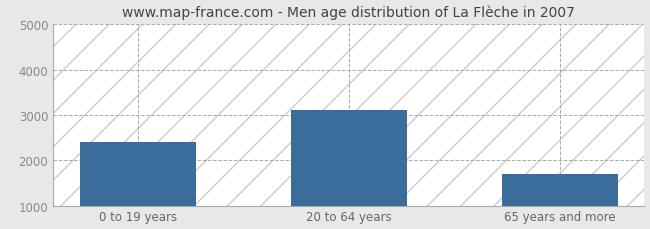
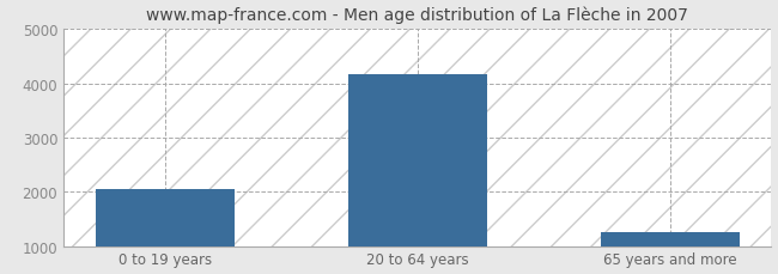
0 to 19 years: 2400 -> 2050
20 to 64 years: 3100 -> 4180
65 years and more: 1700 -> 1250
